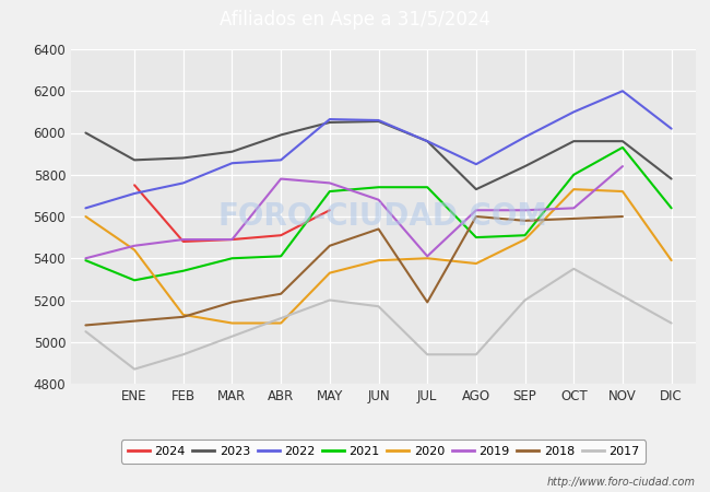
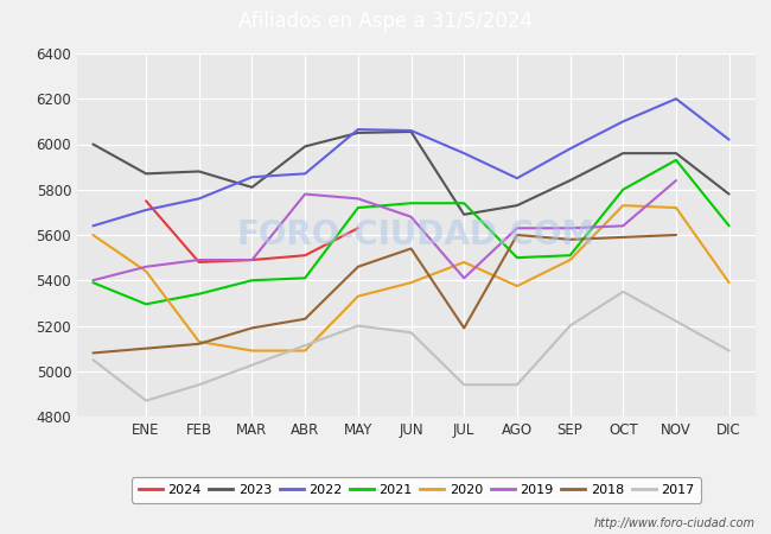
2023/MAR: 5910 -> 5810
2023/JUL: 5960 -> 5690
2020/JUL: 5400 -> 5480
